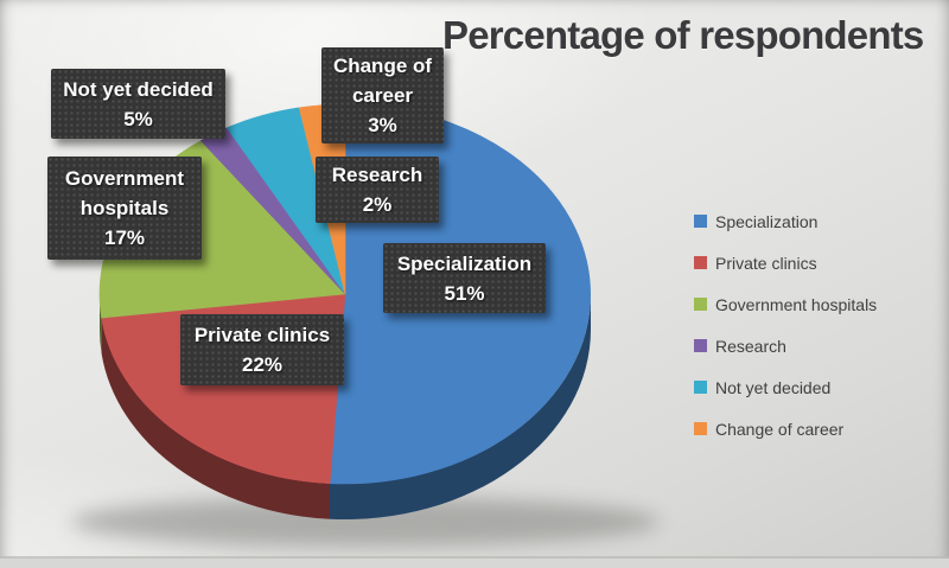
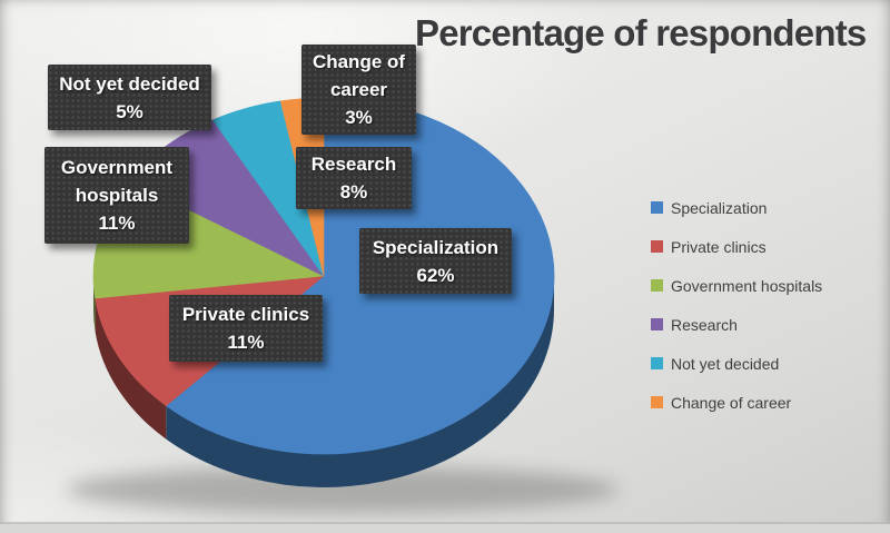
Specialization: 51% -> 62%
Private clinics: 22% -> 11%
Government hospitals: 17% -> 11%
Research: 2% -> 8%
